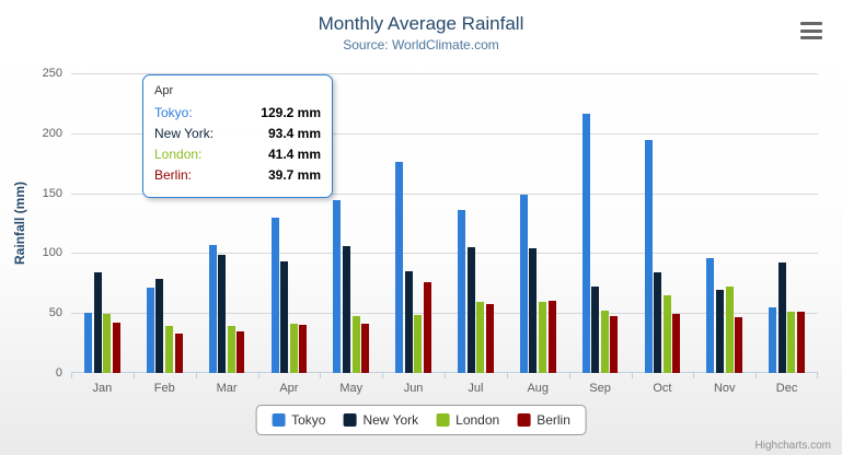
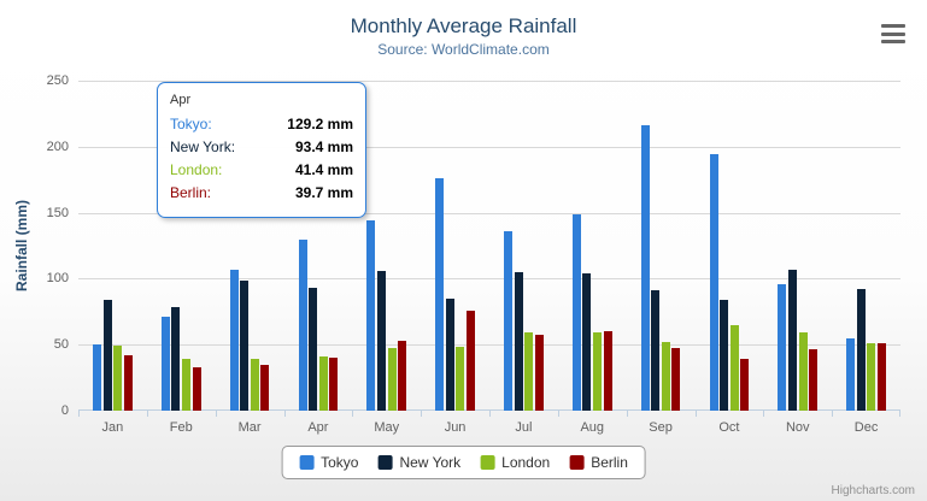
Berlin/May: 41 -> 53
New York/Sep: 72 -> 91
Berlin/Oct: 49 -> 39
New York/Nov: 69 -> 107
London/Nov: 72 -> 59
